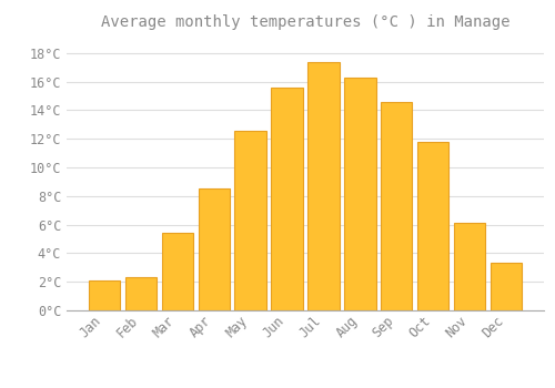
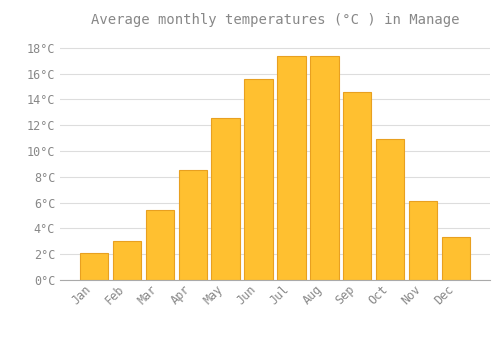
Feb: 2.3°C -> 3.0°C
Aug: 16.3°C -> 17.4°C
Oct: 11.8°C -> 10.9°C
